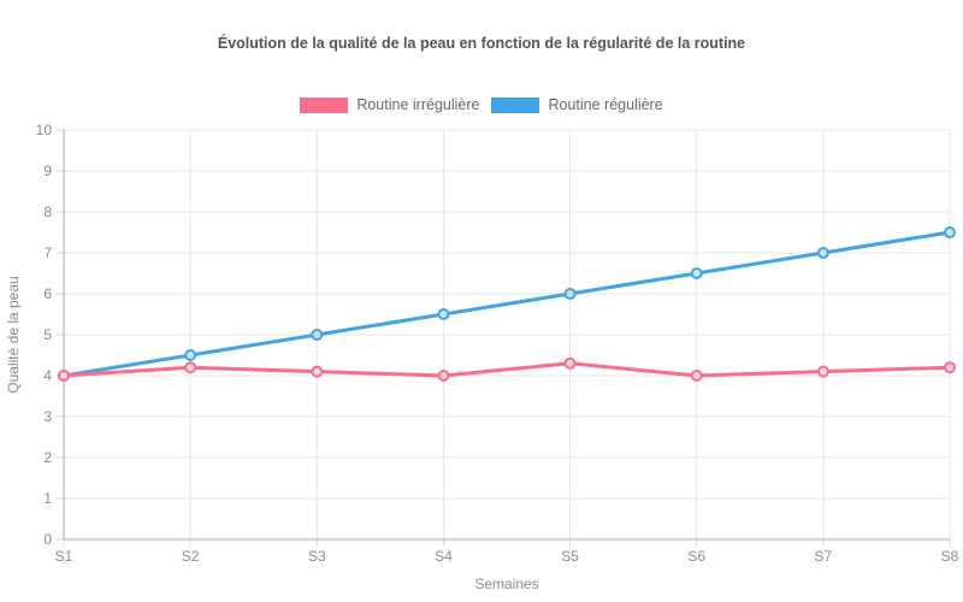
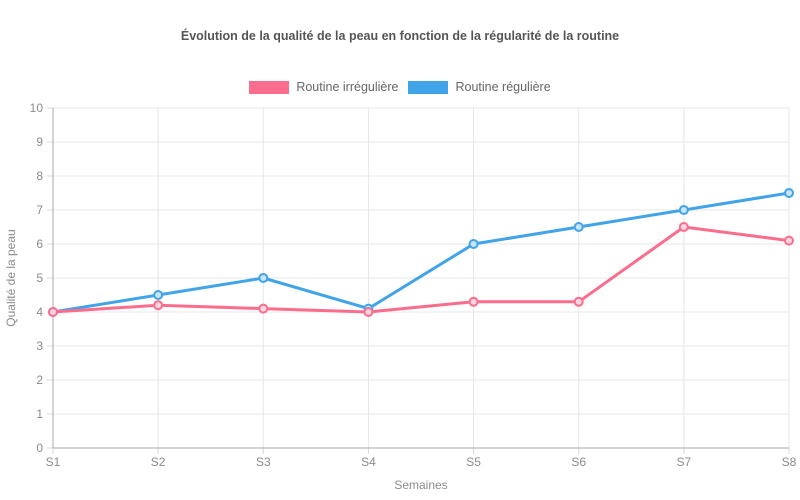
Routine régulière/S4: 5.5 -> 4.1
Routine irrégulière/S6: 4.0 -> 4.3
Routine irrégulière/S7: 4.1 -> 6.5
Routine irrégulière/S8: 4.2 -> 6.1
